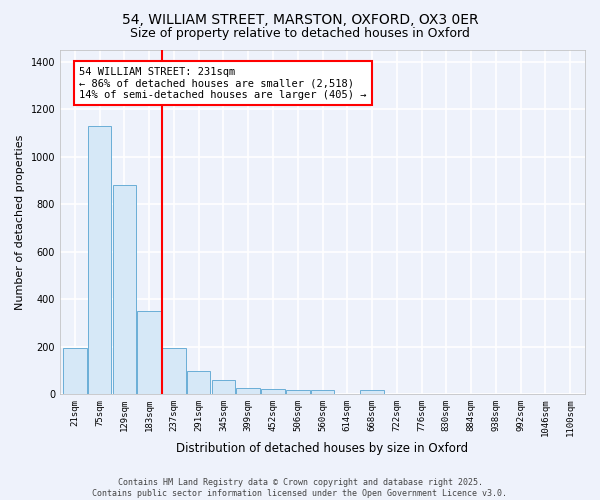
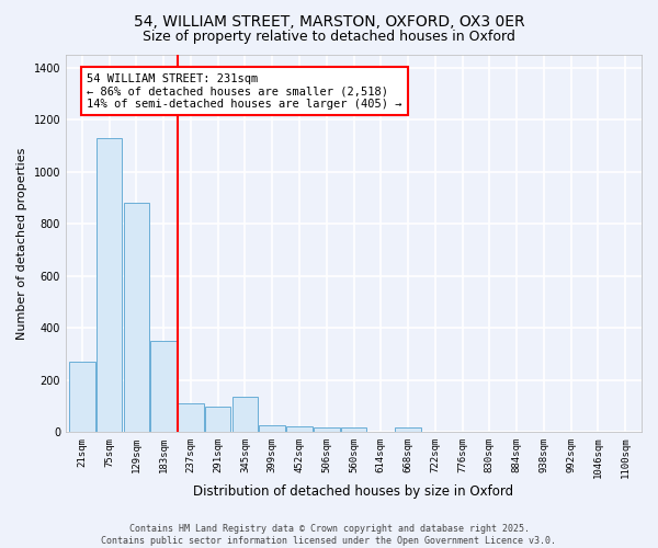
21sqm: 195 -> 270
237sqm: 195 -> 110
345sqm: 60 -> 135
